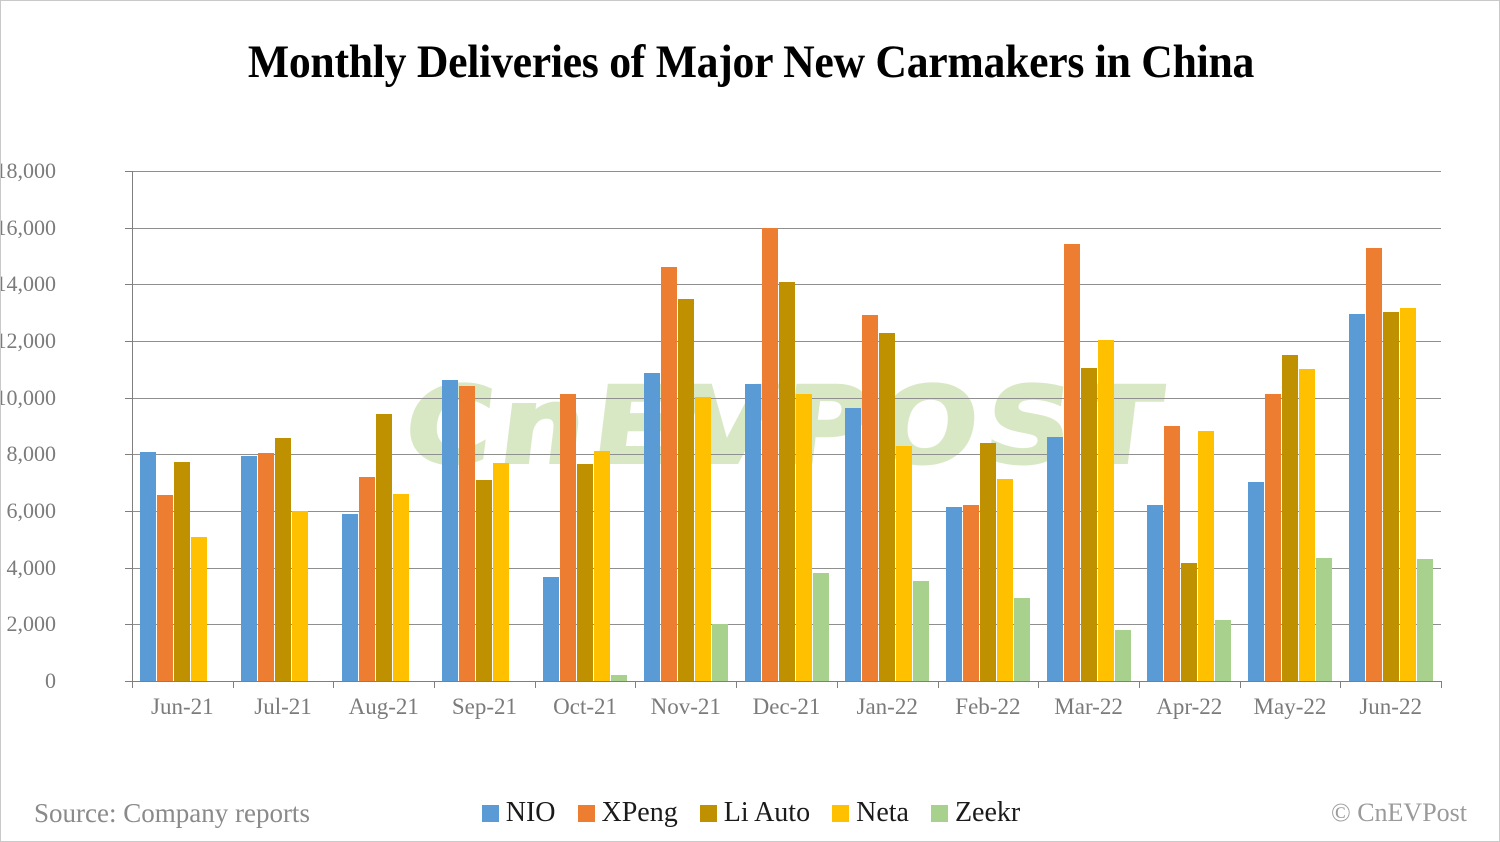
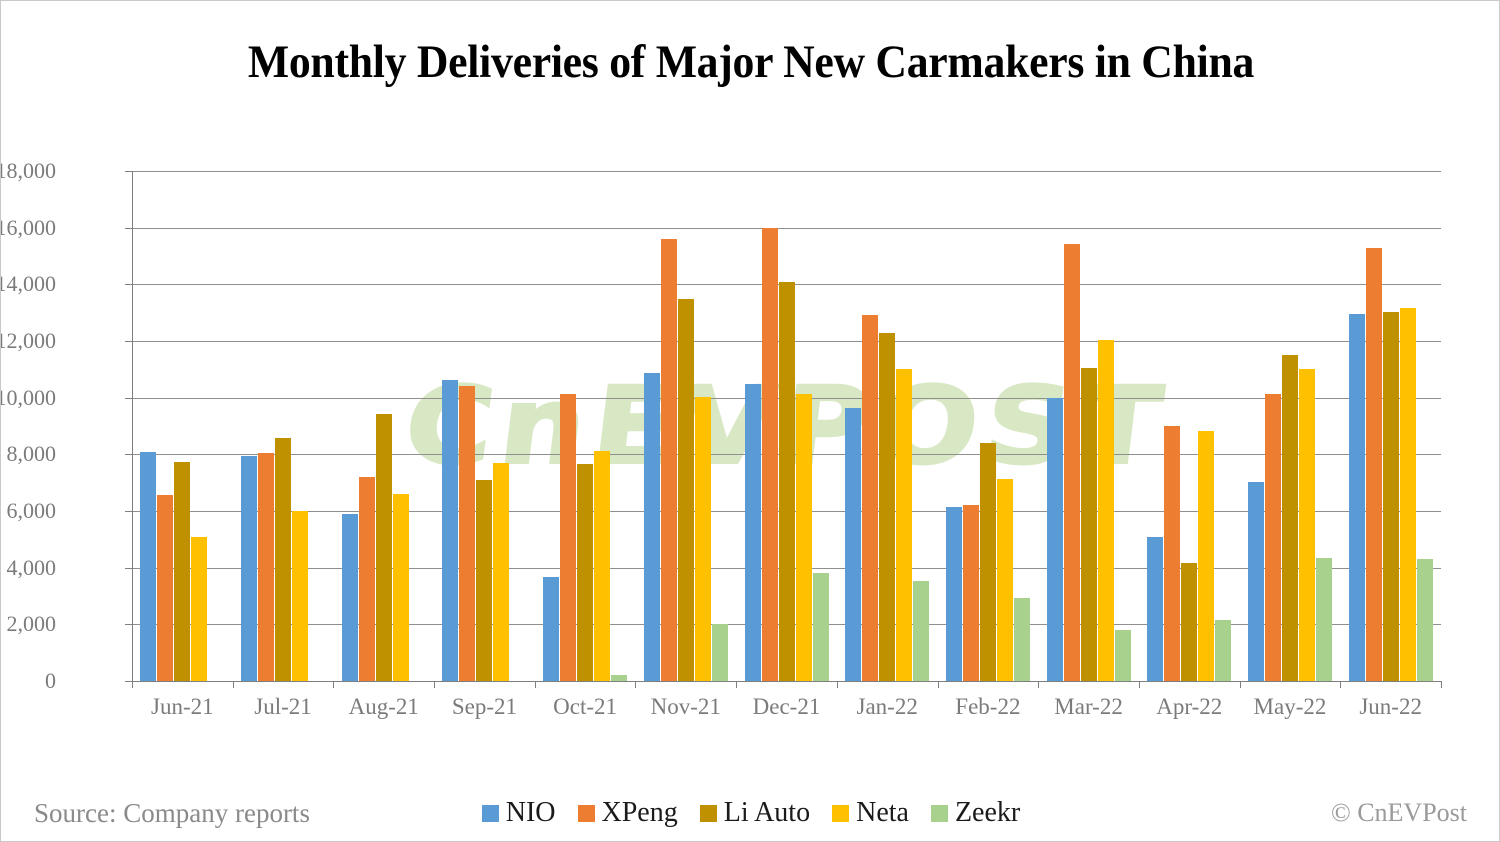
XPeng/Nov-21: 14600 -> 15600
Neta/Jan-22: 8300 -> 11000
NIO/Mar-22: 8600 -> 10000
NIO/Apr-22: 6200 -> 5100
